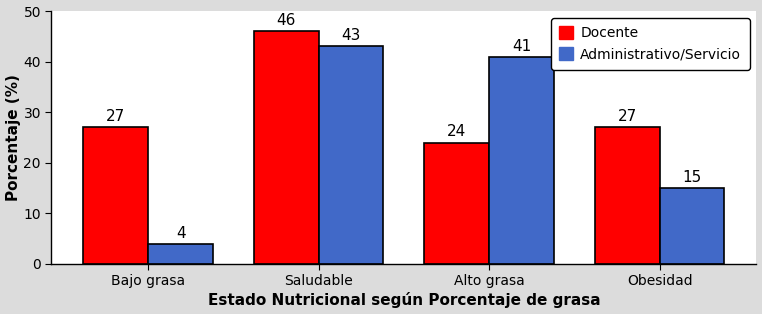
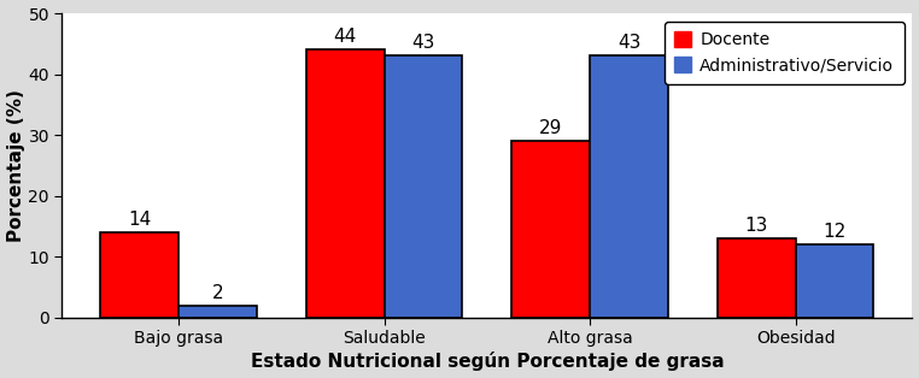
Docente/Bajo grasa: 27 -> 14
Administrativo/Servicio/Bajo grasa: 4 -> 2
Docente/Saludable: 46 -> 44
Docente/Alto grasa: 24 -> 29
Administrativo/Servicio/Alto grasa: 41 -> 43
Docente/Obesidad: 27 -> 13
Administrativo/Servicio/Obesidad: 15 -> 12
